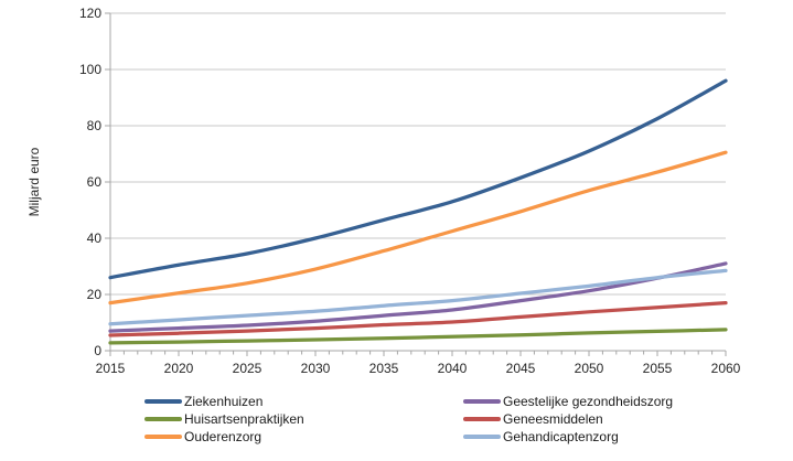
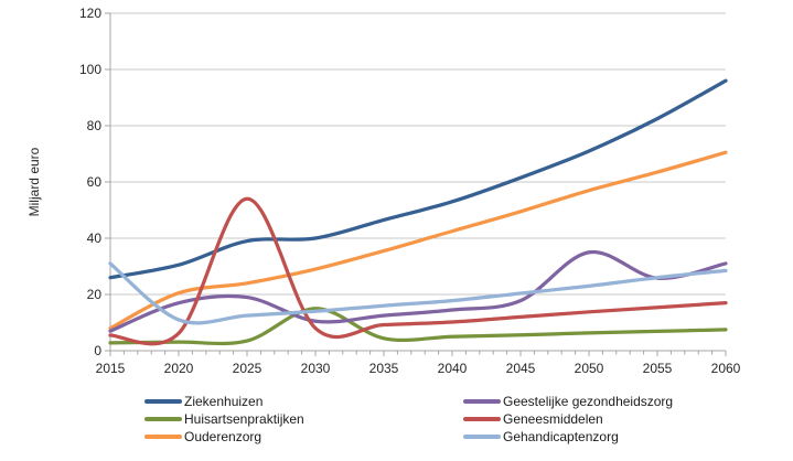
Ouderenzorg/2015: 17 -> 8
Gehandicaptenzorg/2015: 10 -> 31
Geestelijke gezondheidszorg/2020: 8 -> 17
Ziekenhuizen/2025: 34 -> 39
Geestelijke gezondheidszorg/2025: 9 -> 19
Geneesmiddelen/2025: 7 -> 54
Huisartsenpraktijken/2030: 4 -> 15
Geestelijke gezondheidszorg/2050: 21 -> 35
